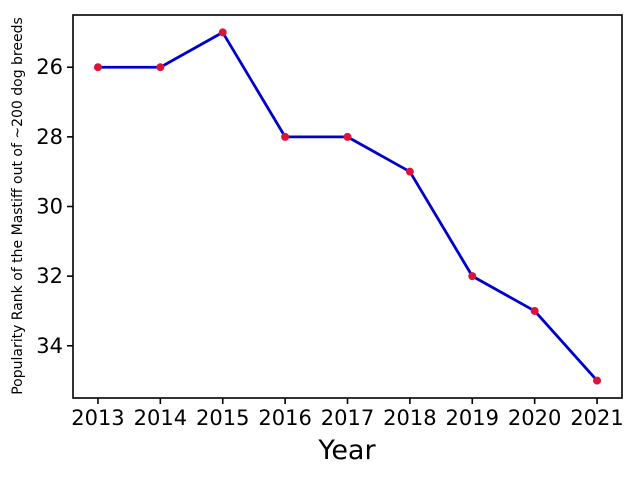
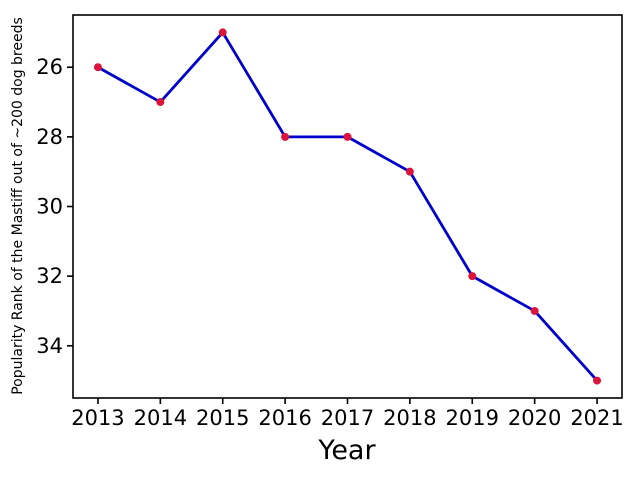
2014: 26 -> 27
